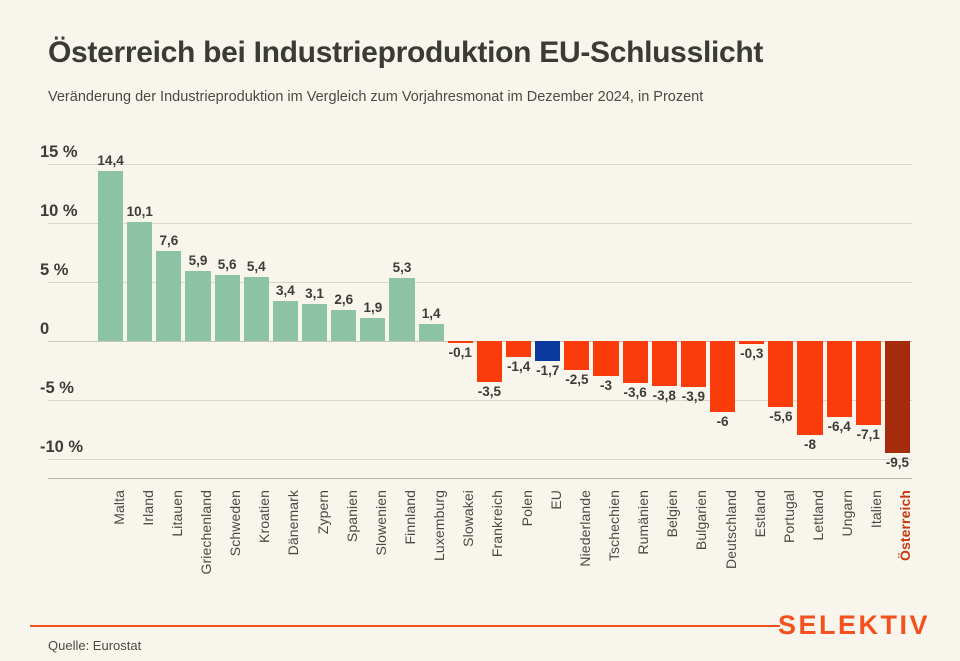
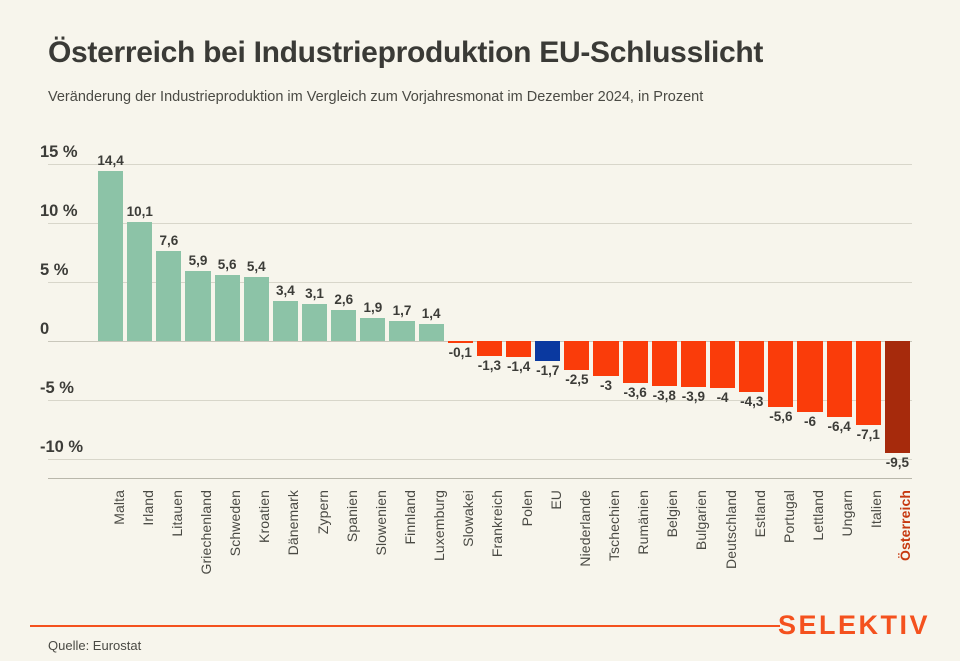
Finnland: 5,3 -> 1,7
Frankreich: -3,5 -> -1,3
Deutschland: -6 -> -4
Estland: -0,3 -> -4,3
Lettland: -8 -> -6
